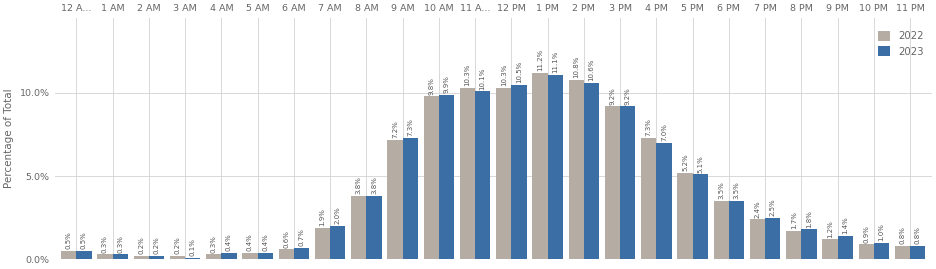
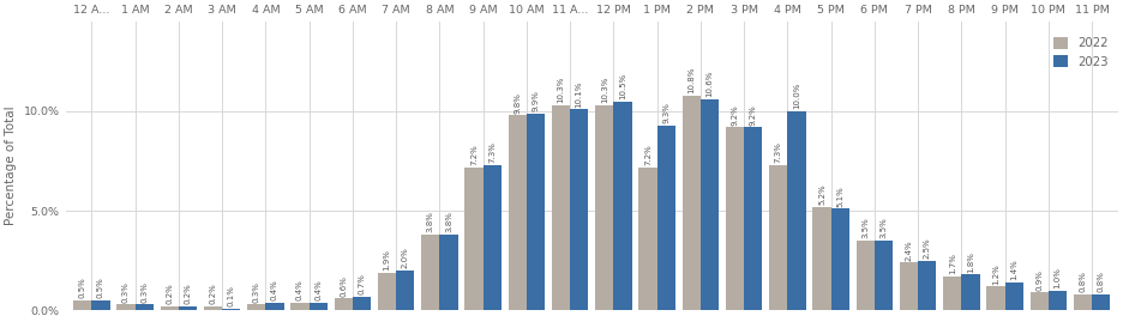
2022/1 PM: 11.2% -> 7.2%
2023/1 PM: 11.1% -> 9.3%
2023/4 PM: 7.0% -> 10.0%
